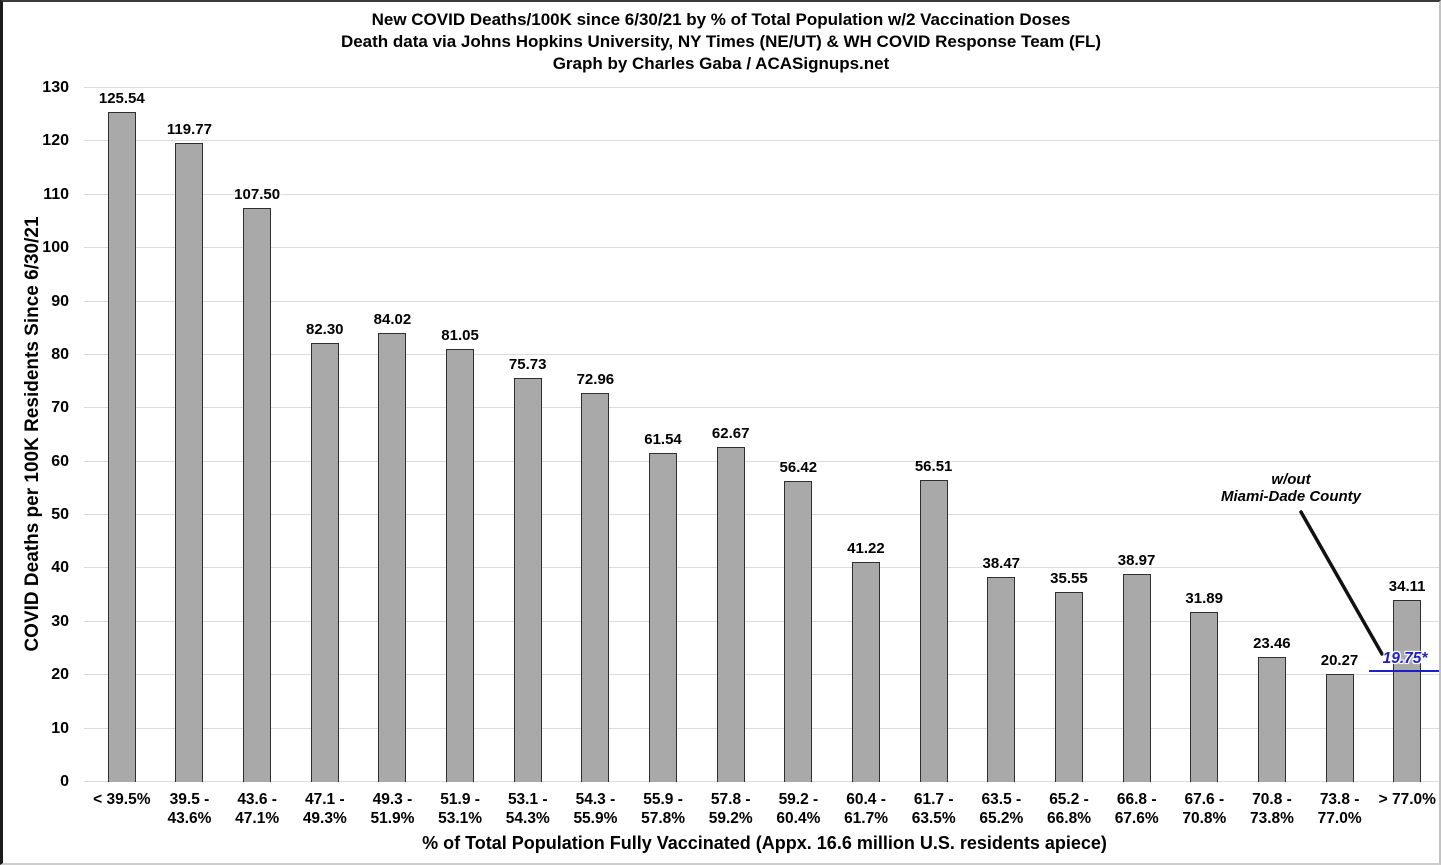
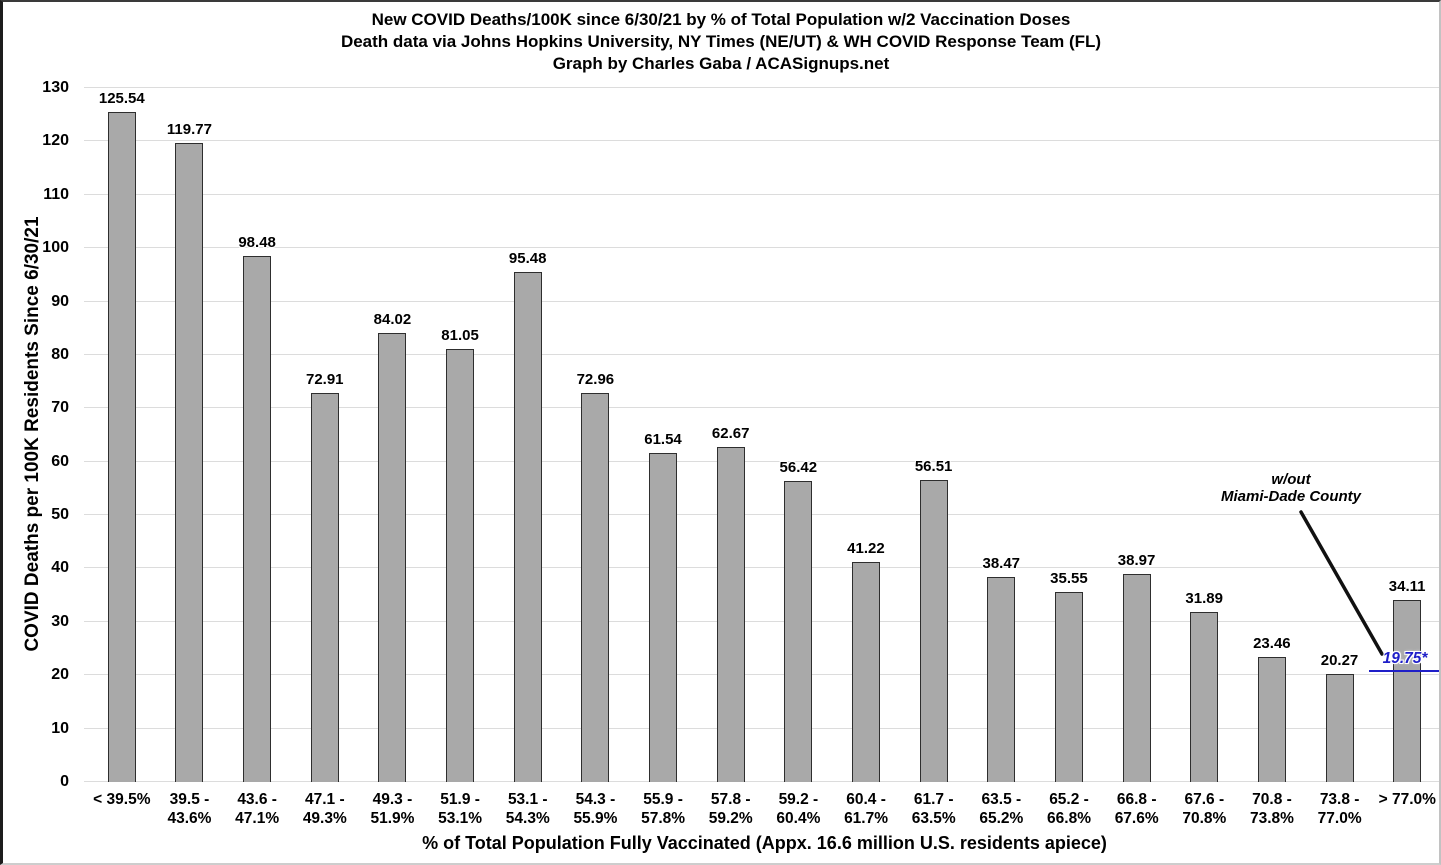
43.6 - 47.1%: 107.50 -> 98.48
47.1 - 49.3%: 82.30 -> 72.91
53.1 - 54.3%: 75.73 -> 95.48
